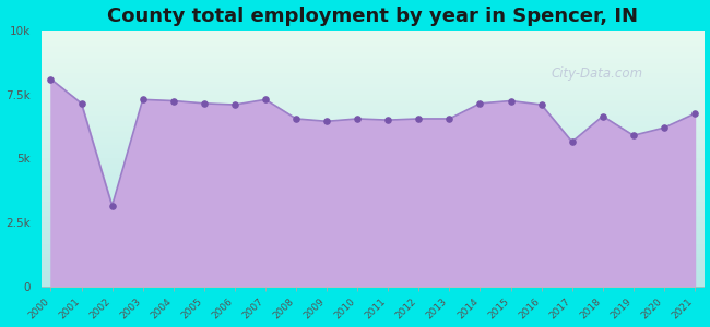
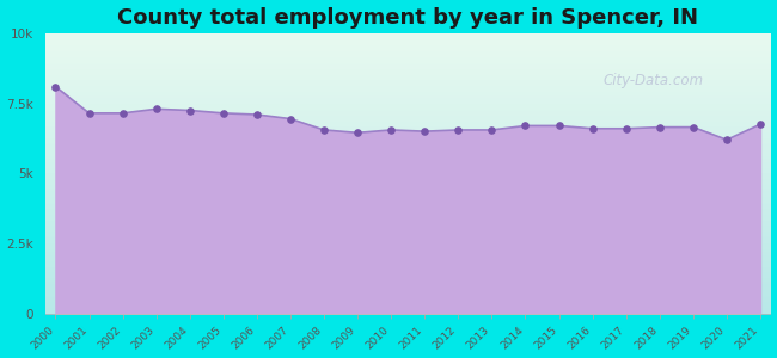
2002: 3.15k -> 7.15k
2007: 7.30k -> 6.95k
2014: 7.15k -> 6.70k
2015: 7.25k -> 6.70k
2016: 7.10k -> 6.60k
2017: 5.65k -> 6.60k
2019: 5.90k -> 6.65k
